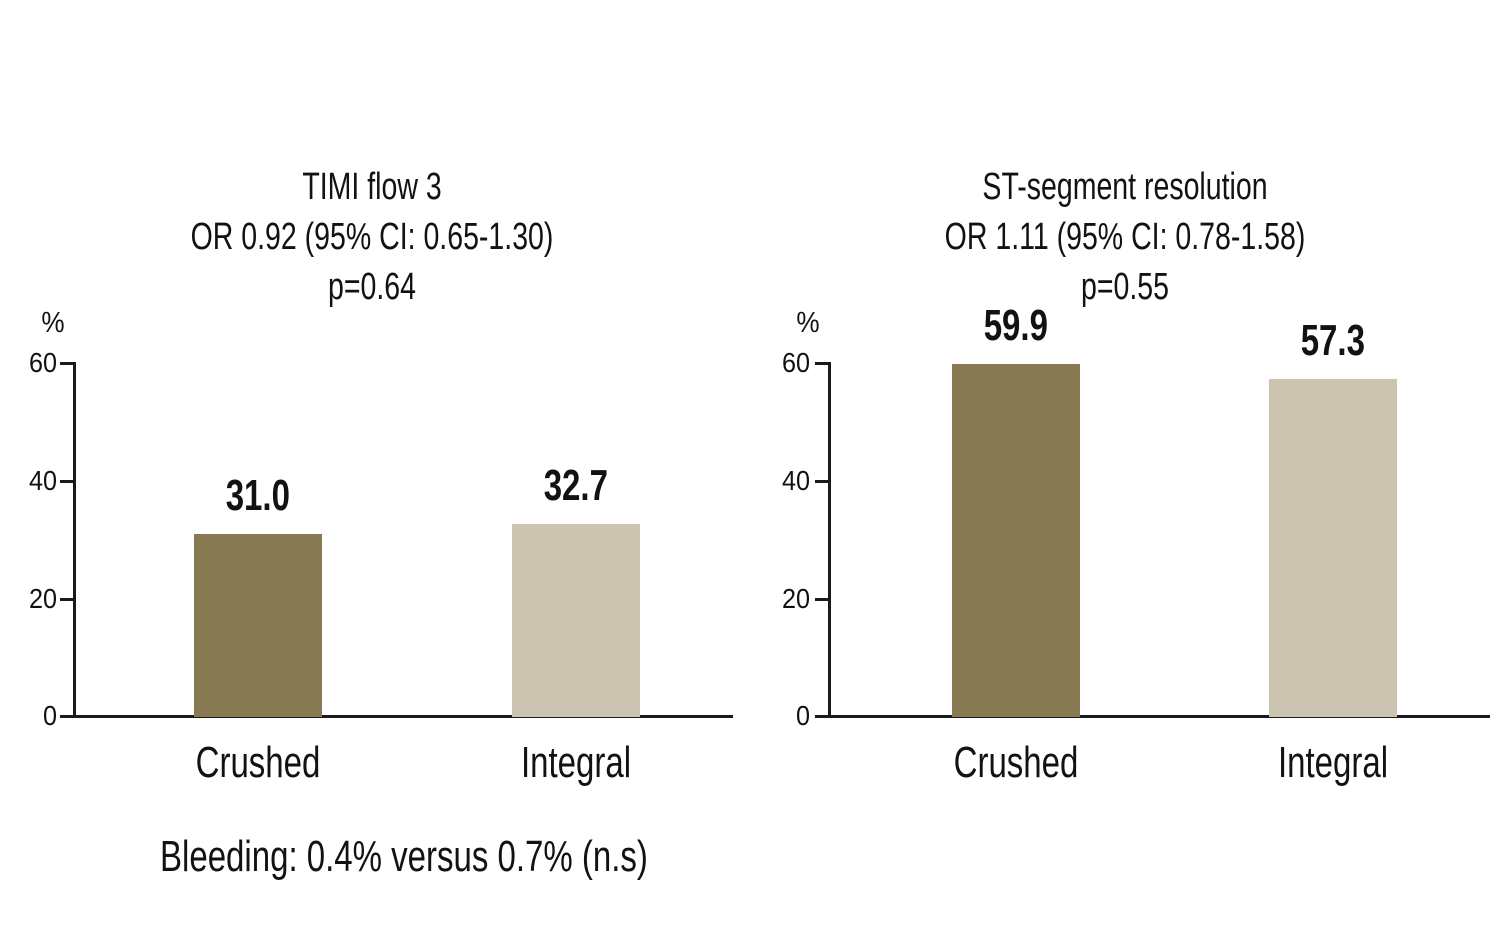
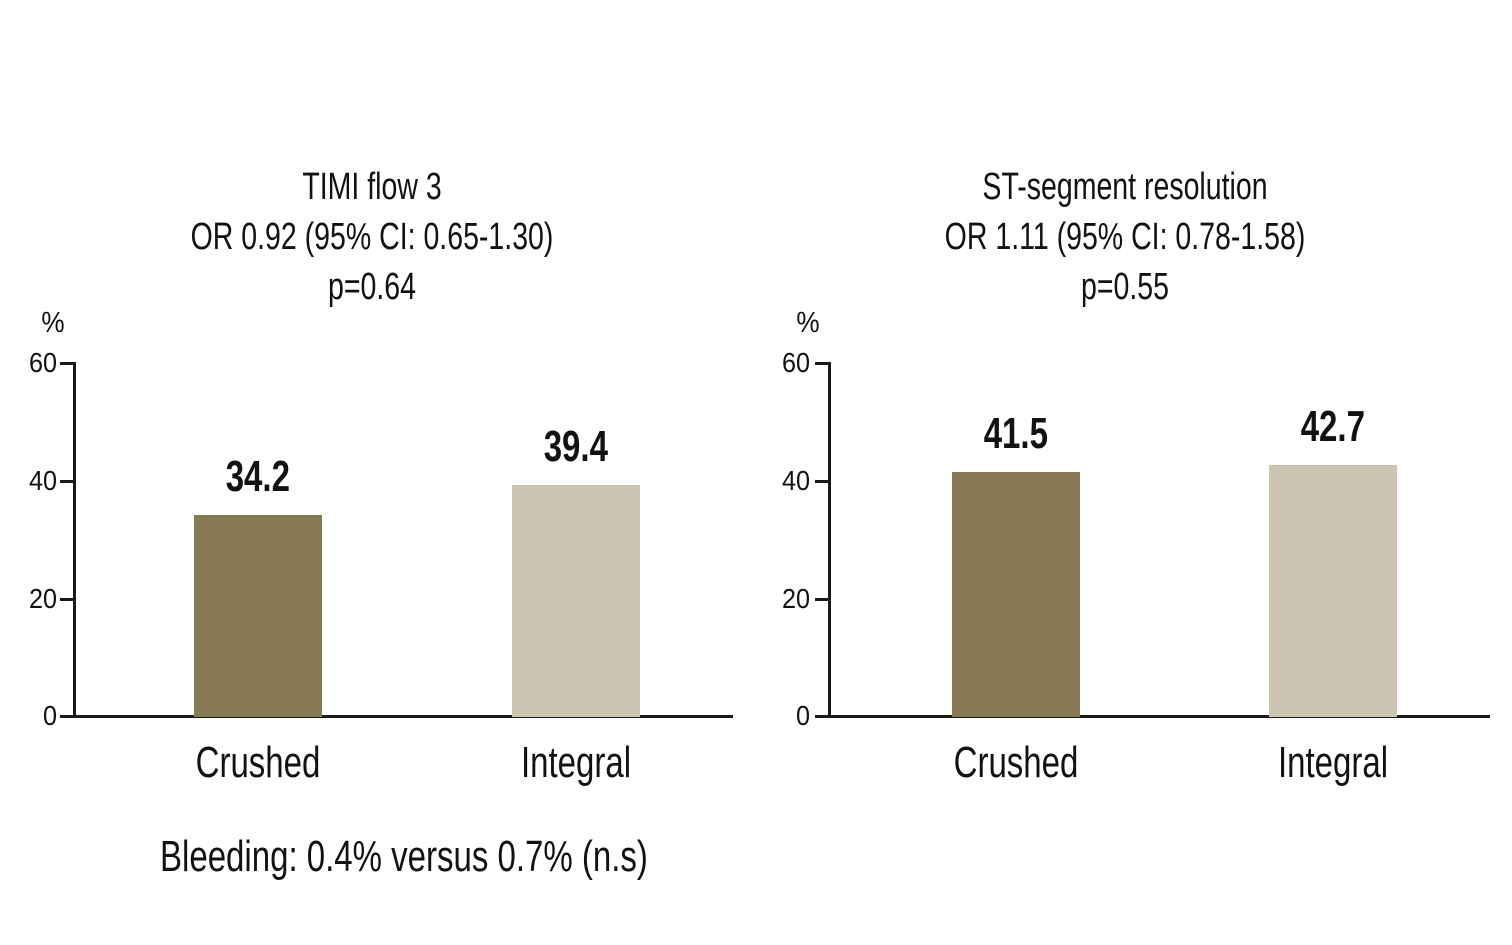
TIMI flow 3/Crushed: 31.0 -> 34.2
TIMI flow 3/Integral: 32.7 -> 39.4
ST-segment resolution/Crushed: 59.9 -> 41.5
ST-segment resolution/Integral: 57.3 -> 42.7
